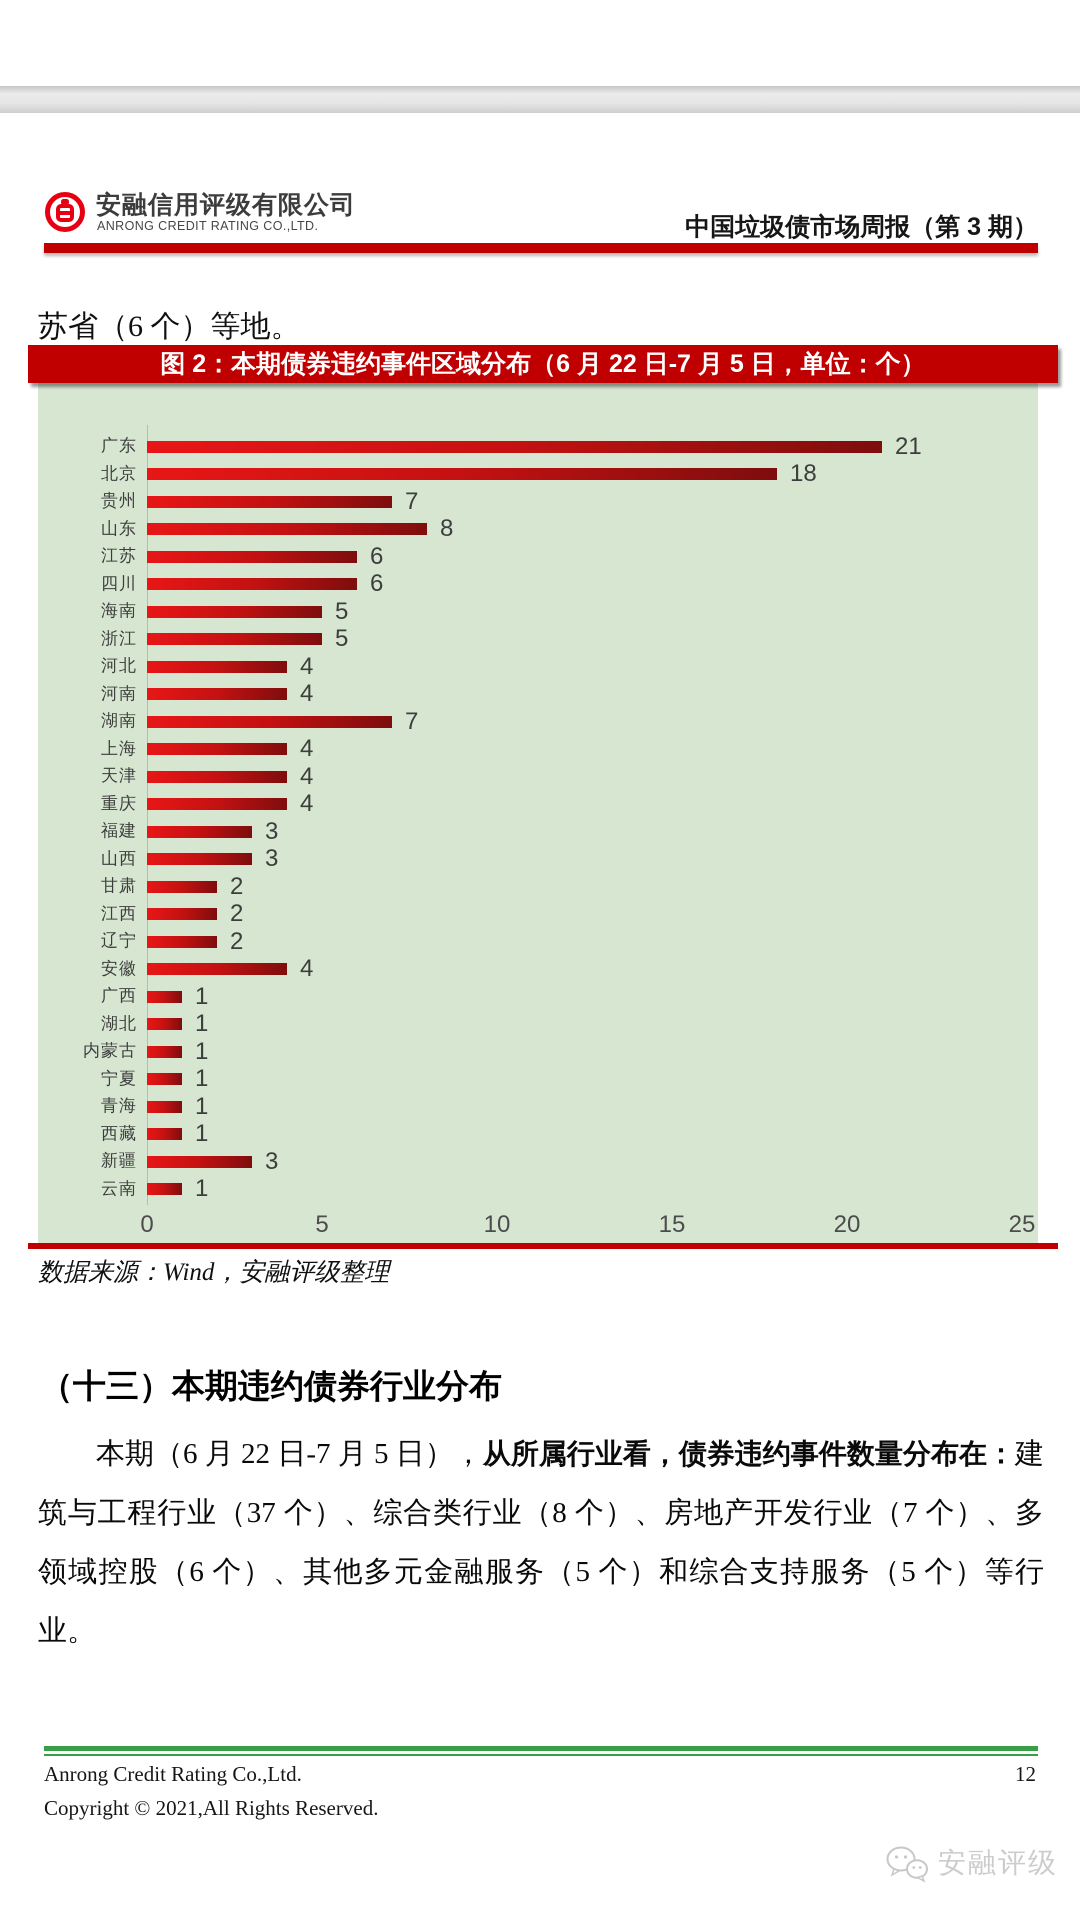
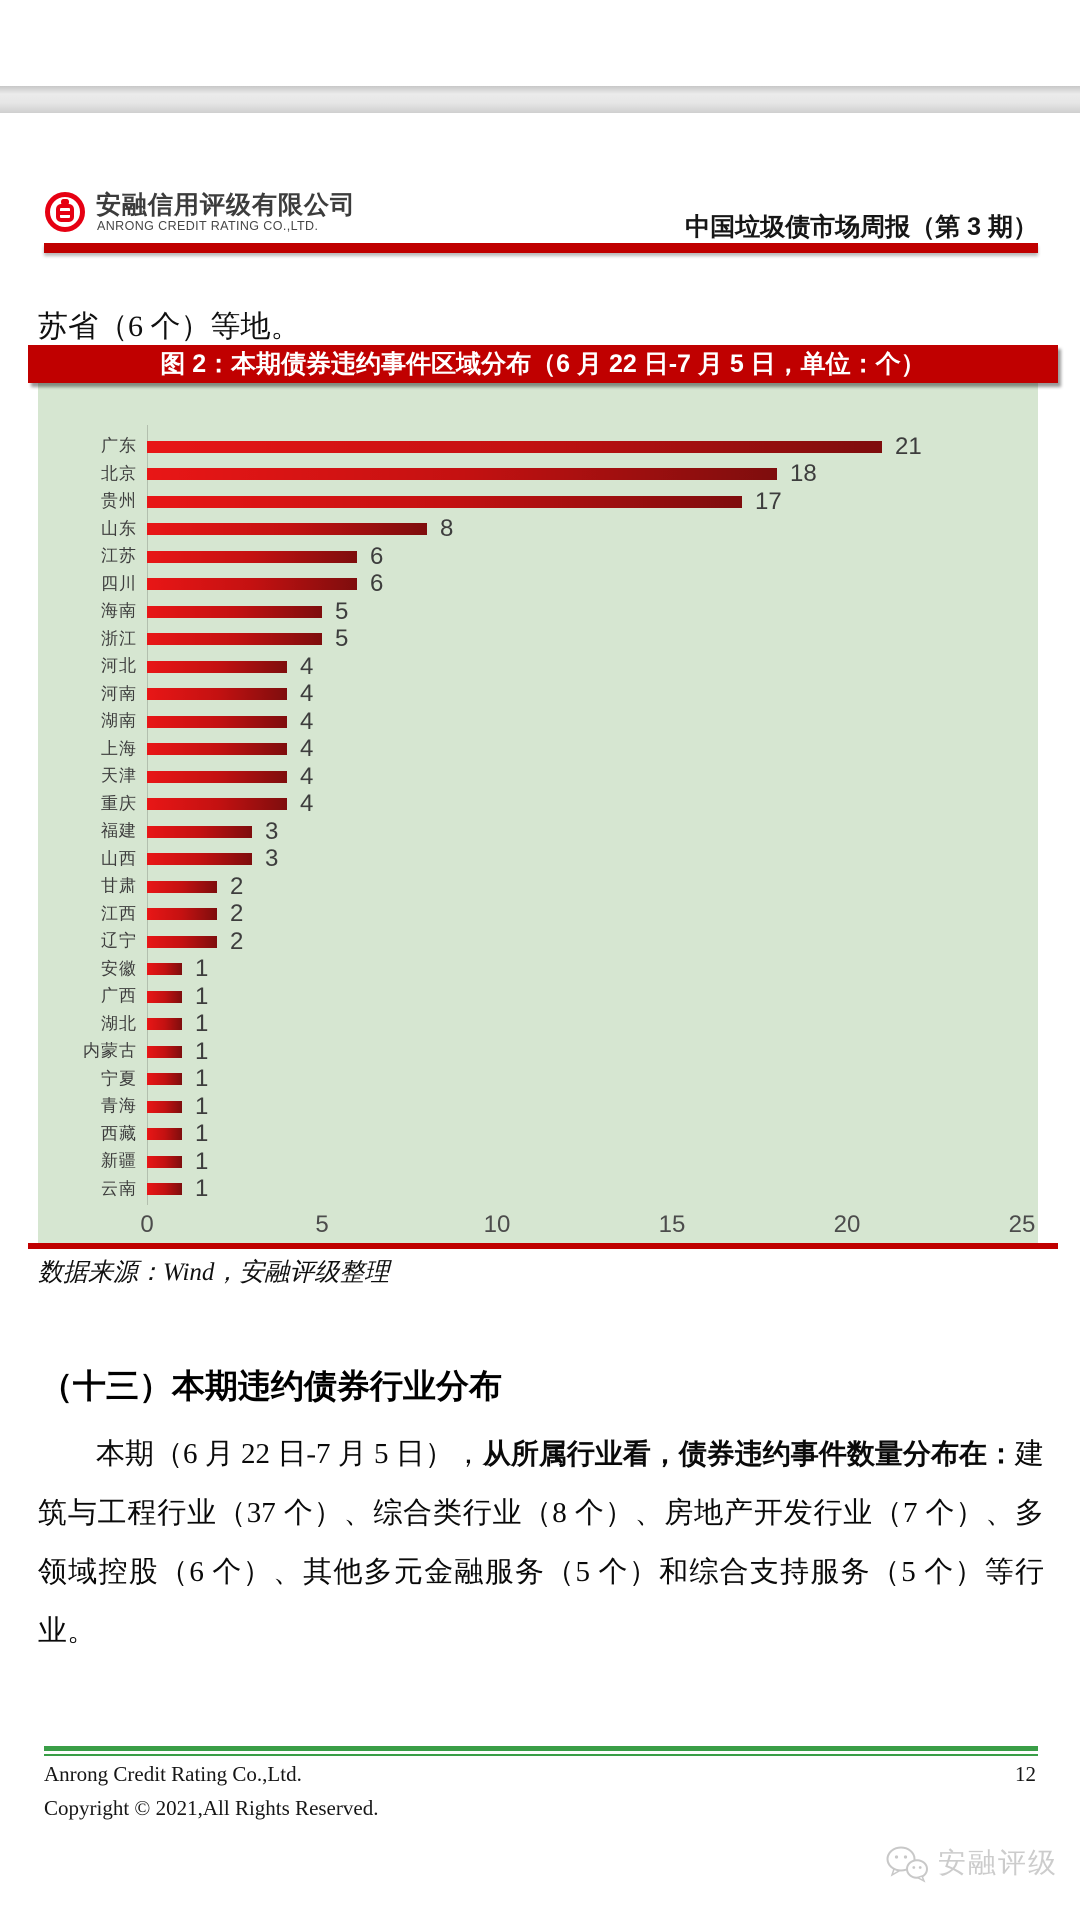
贵州: 7 -> 17
湖南: 7 -> 4
安徽: 4 -> 1
新疆: 3 -> 1
